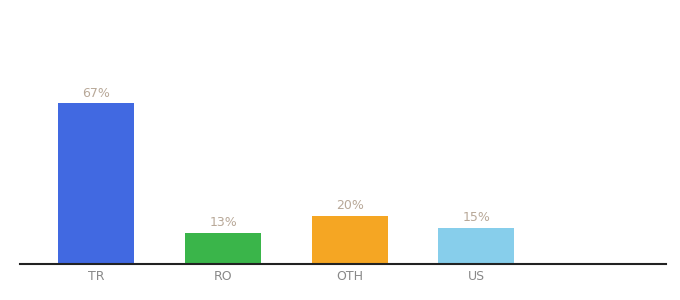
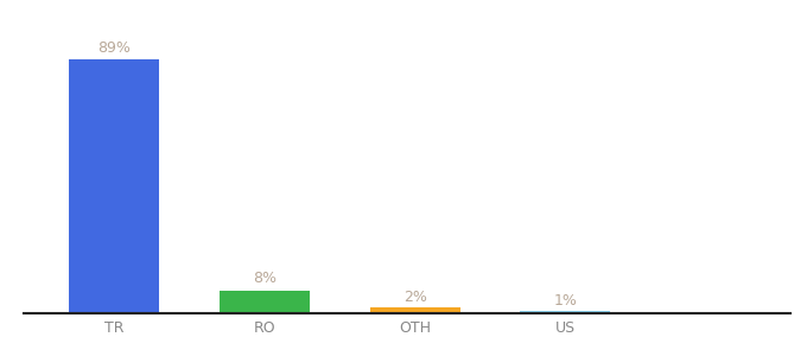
TR: 67% -> 89%
RO: 13% -> 8%
OTH: 20% -> 2%
US: 15% -> 1%
